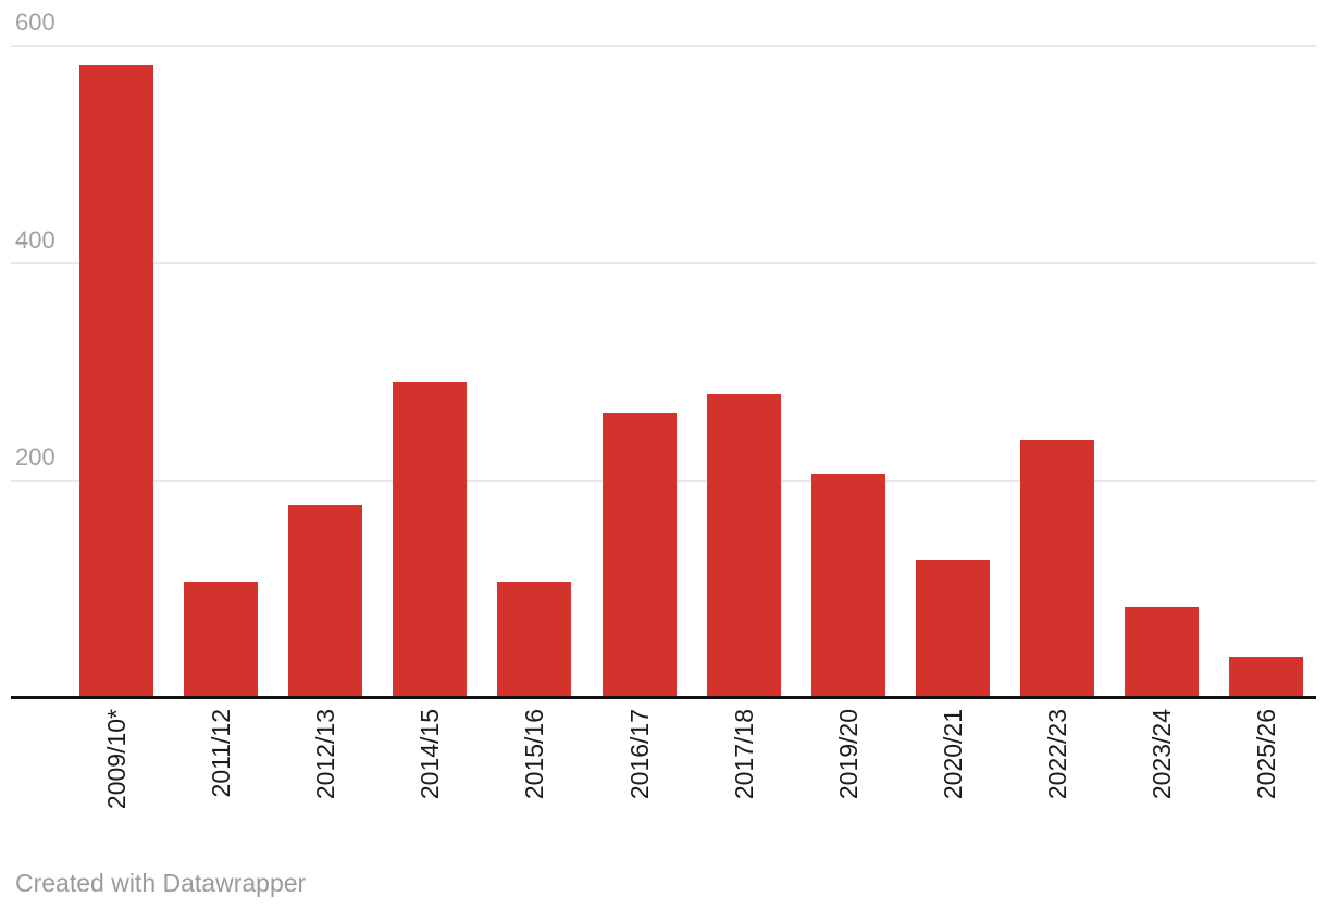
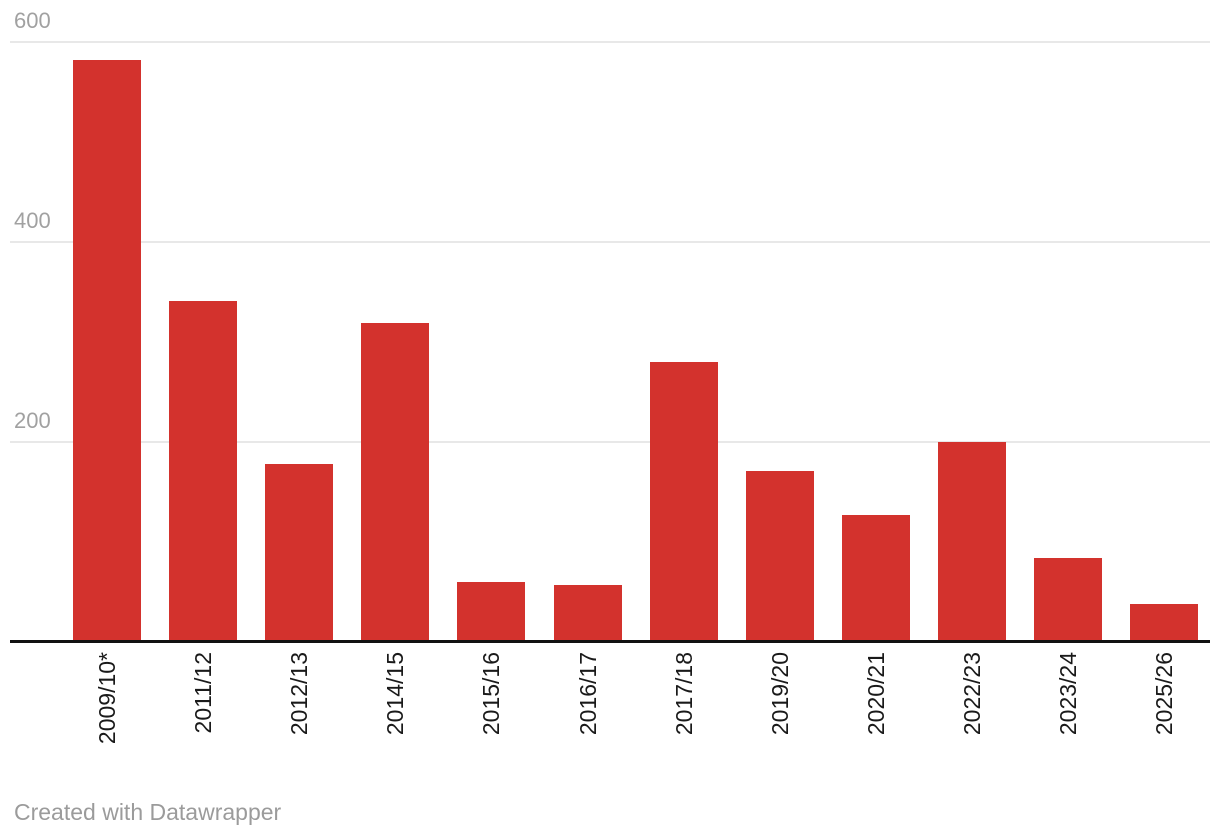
2011/12: 107 -> 341
2014/15: 291 -> 319
2015/16: 107 -> 60
2016/17: 262 -> 57
2019/20: 206 -> 171
2022/23: 237 -> 200
